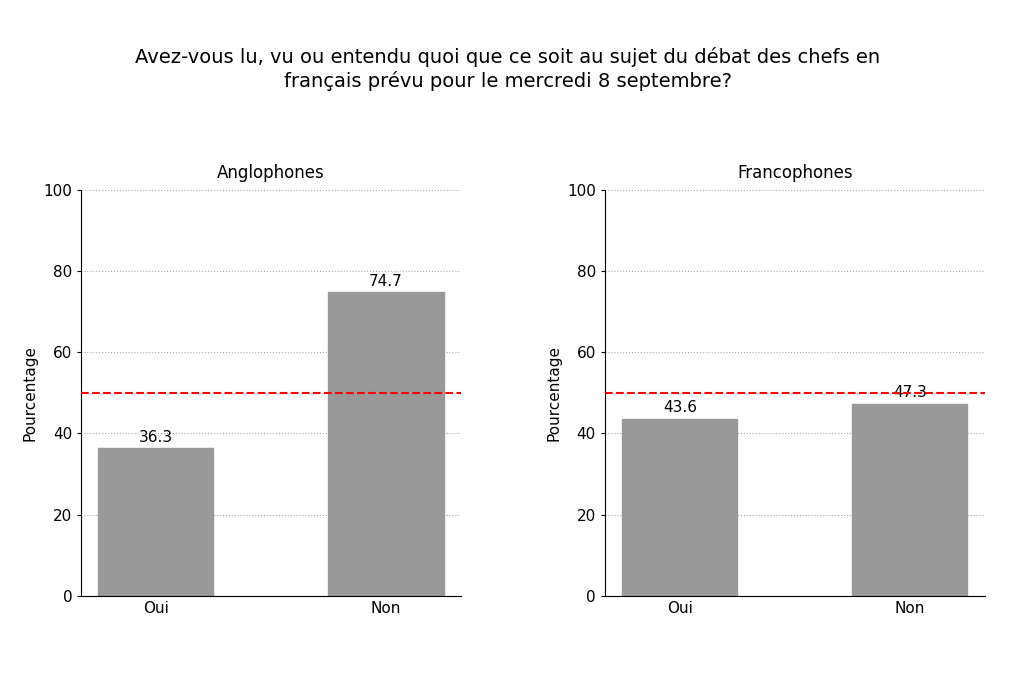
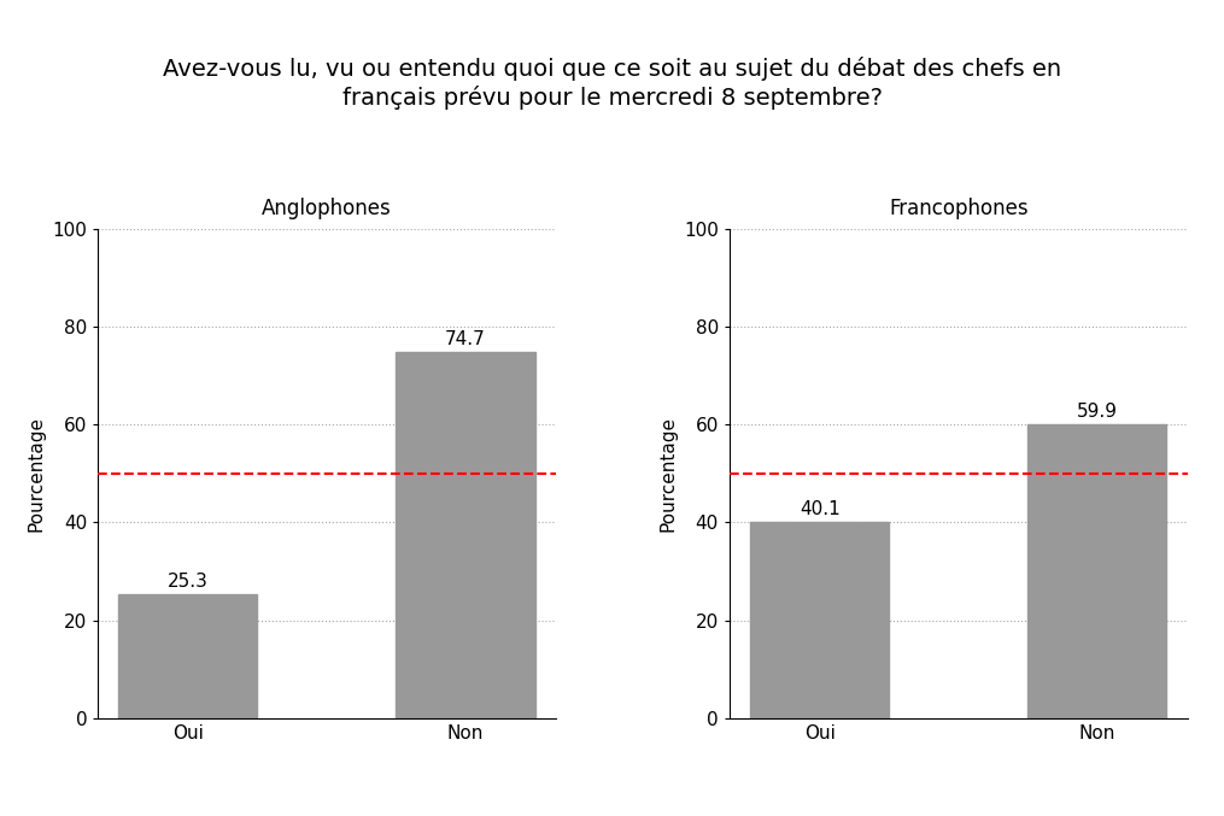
Anglophones/Oui: 36.3 -> 25.3
Francophones/Oui: 43.6 -> 40.1
Francophones/Non: 47.3 -> 59.9
